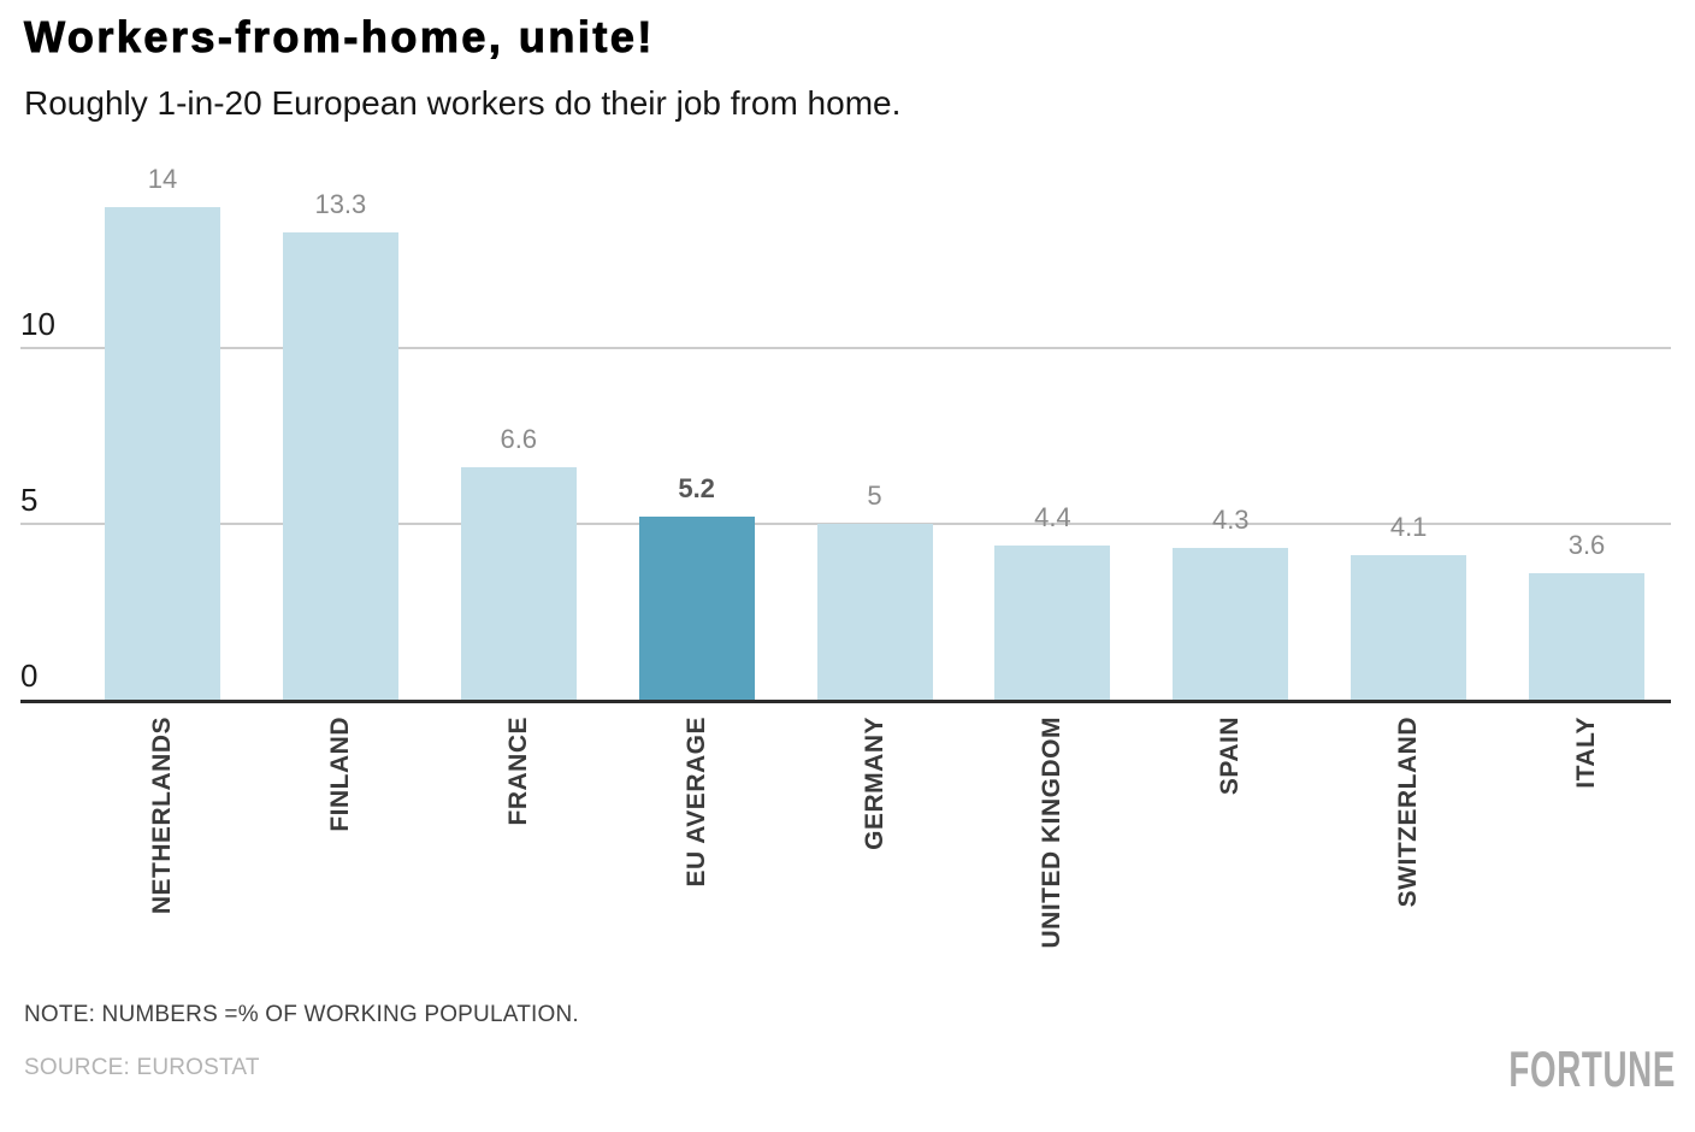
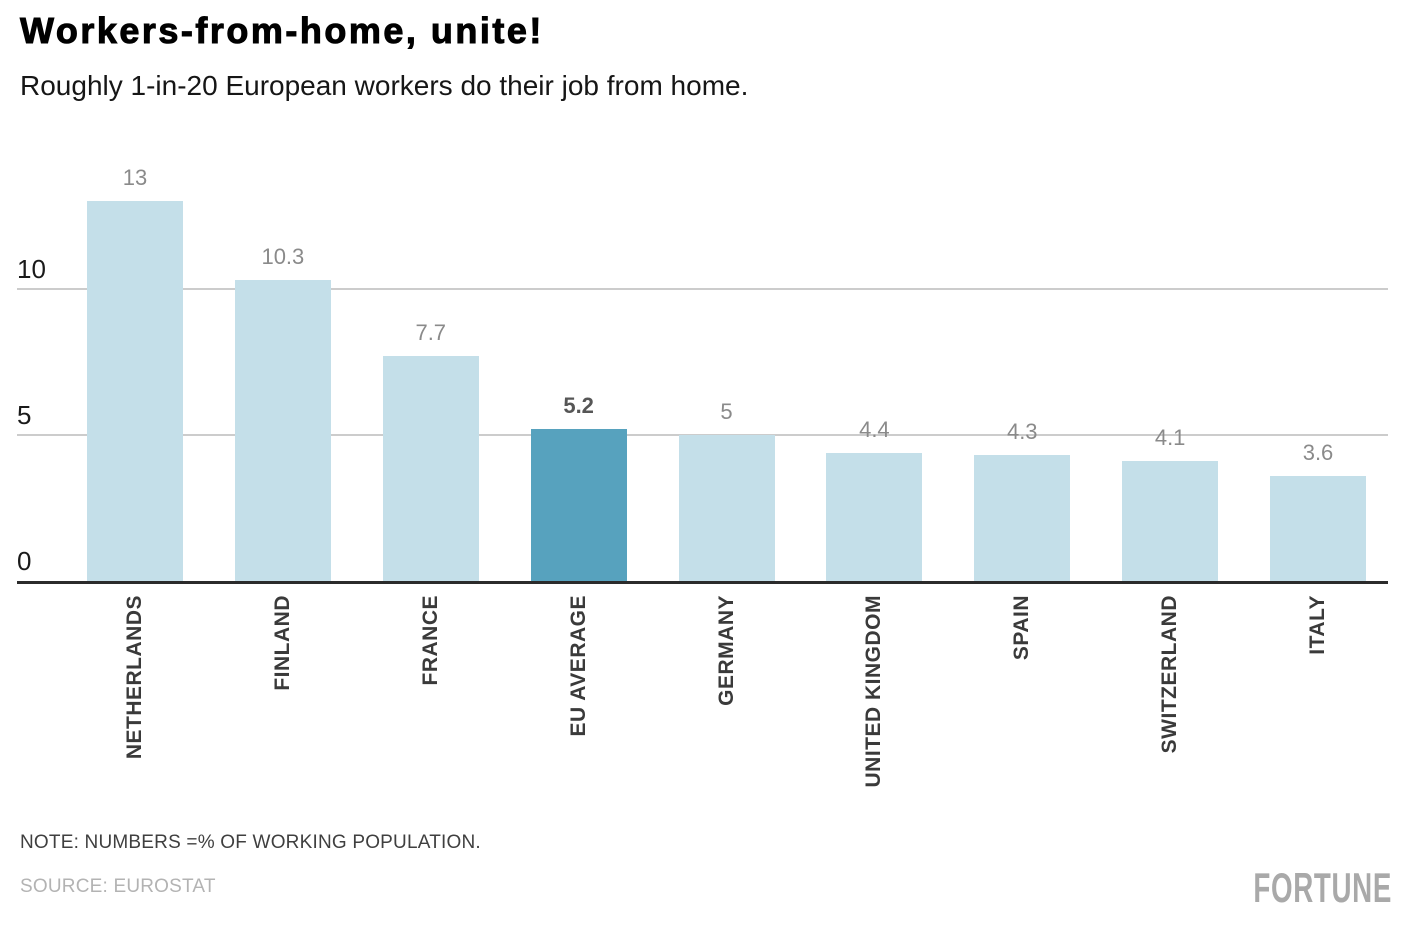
NETHERLANDS: 14 -> 13
FINLAND: 13.3 -> 10.3
FRANCE: 6.6 -> 7.7
